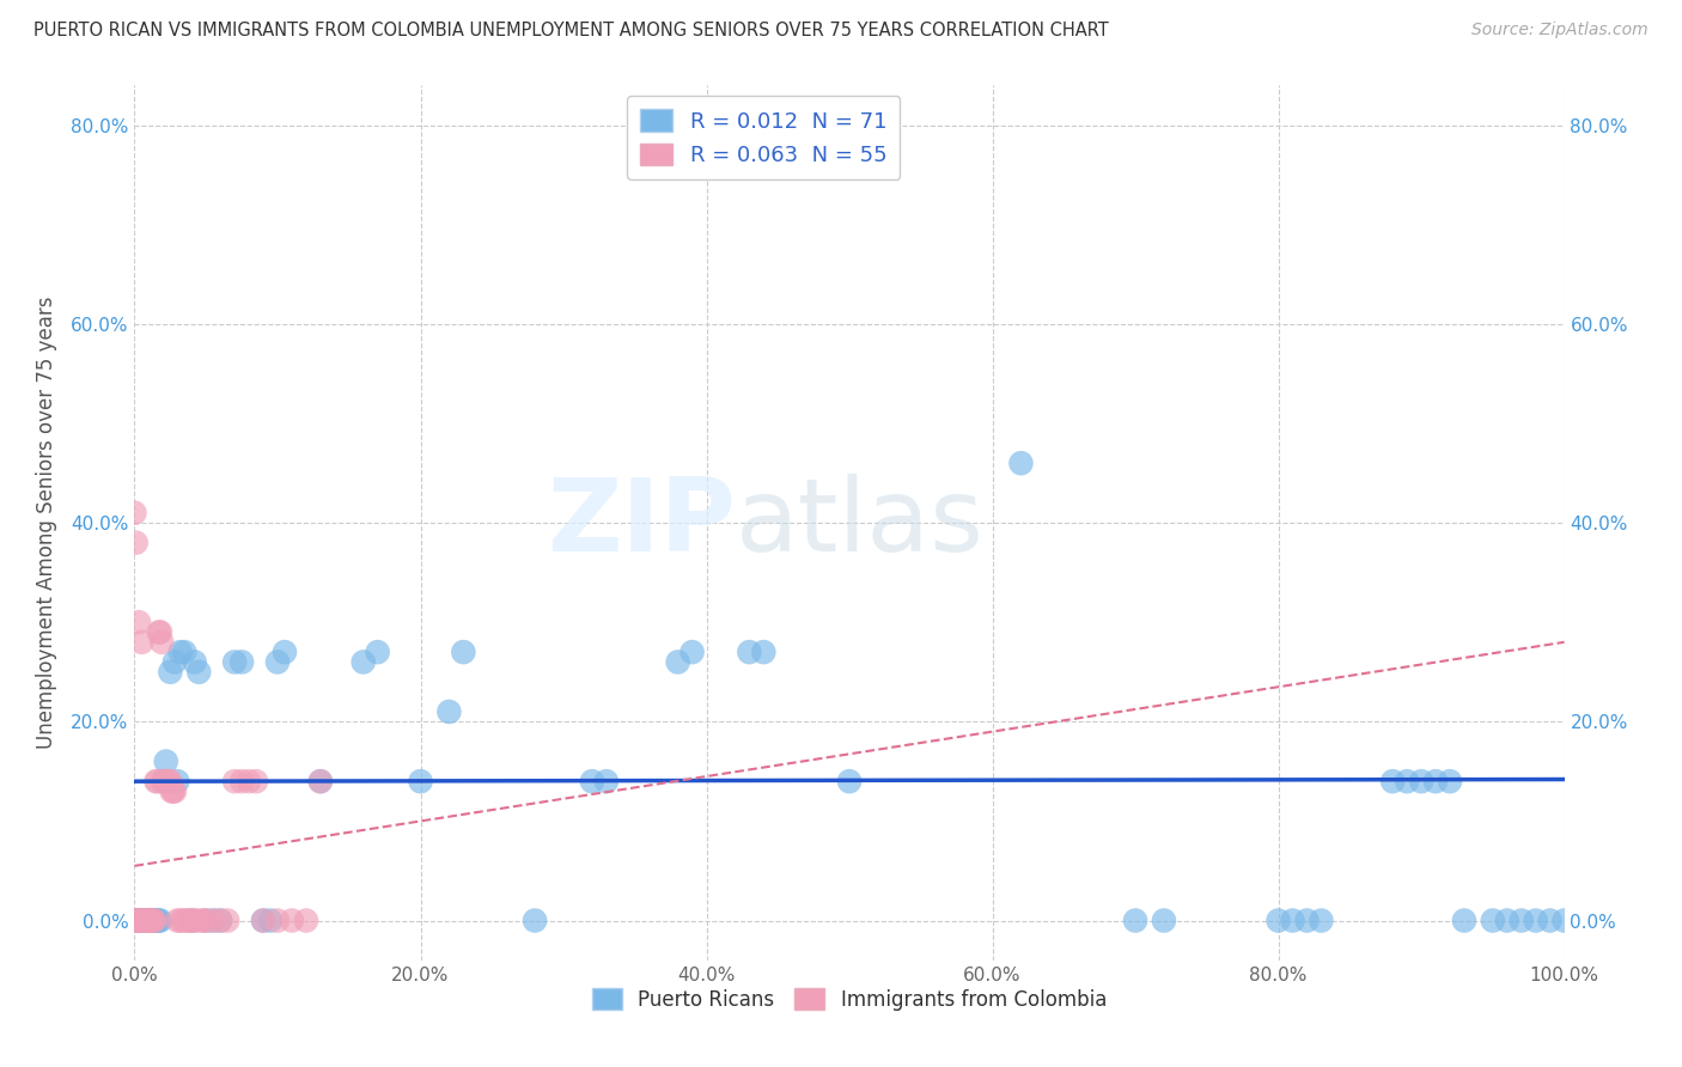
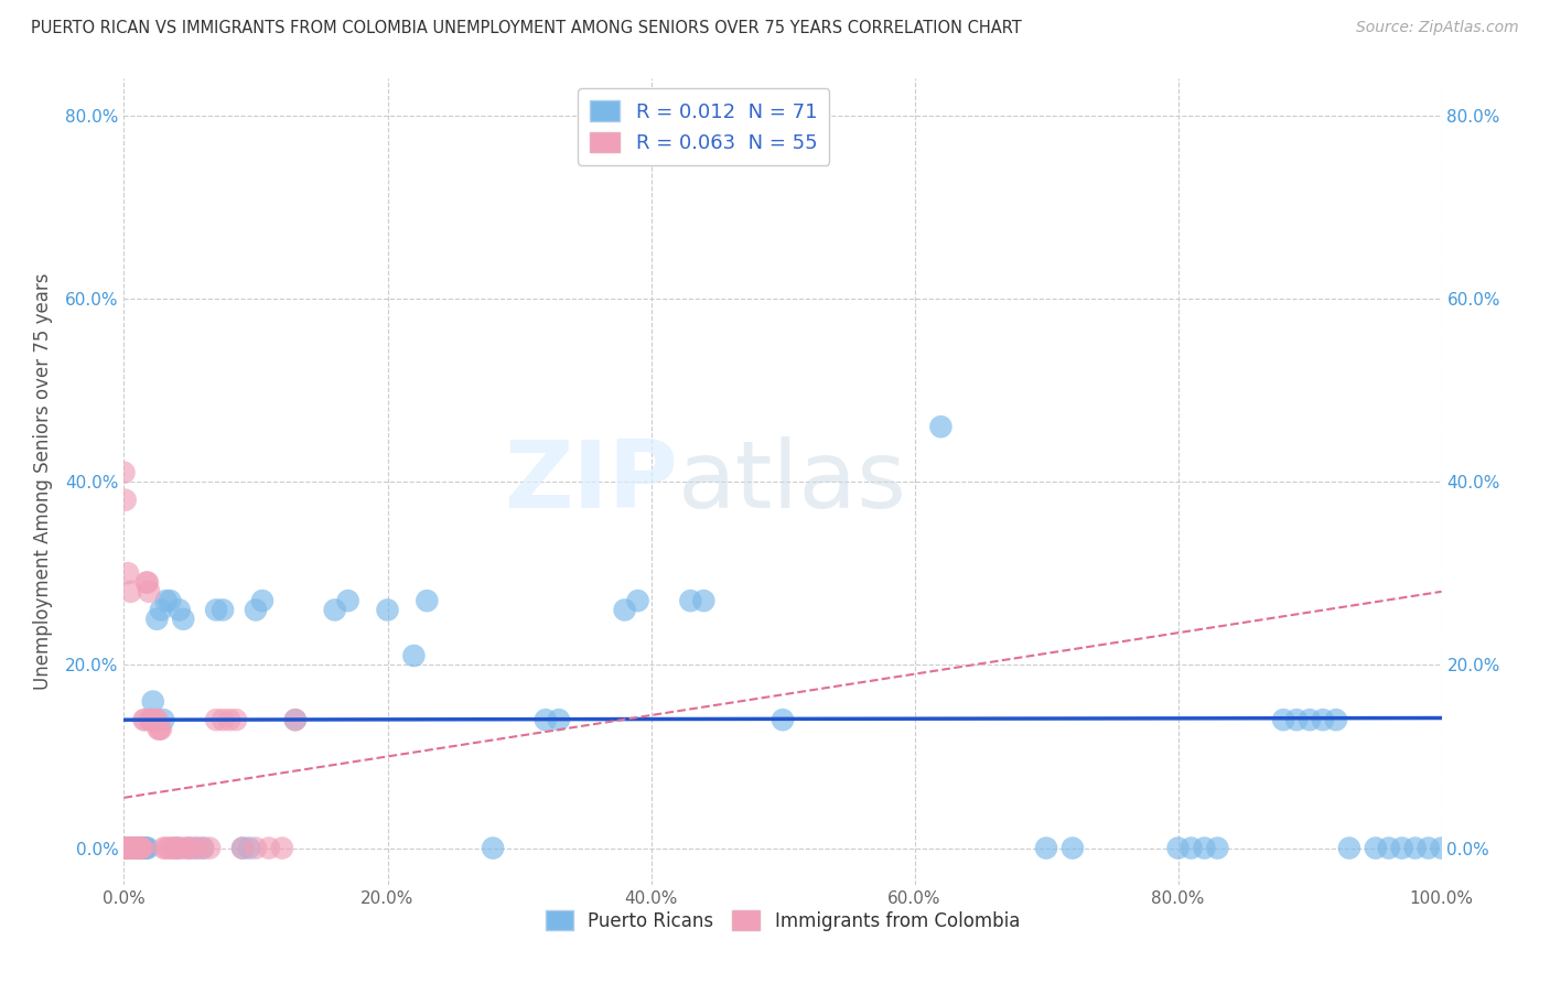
Puerto Ricans/20.0%: 14% -> 26%
